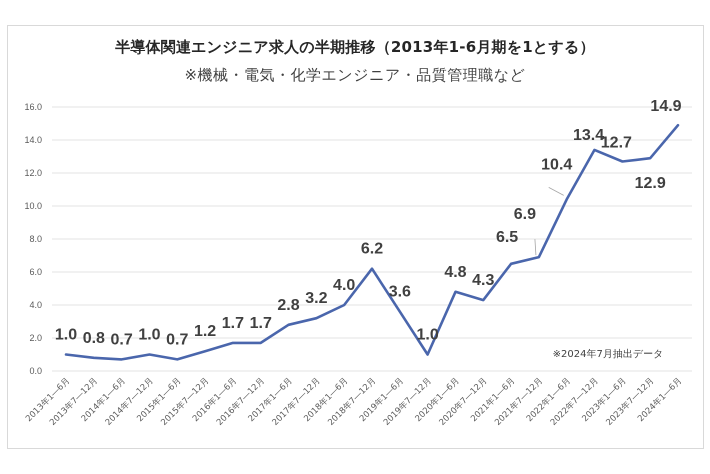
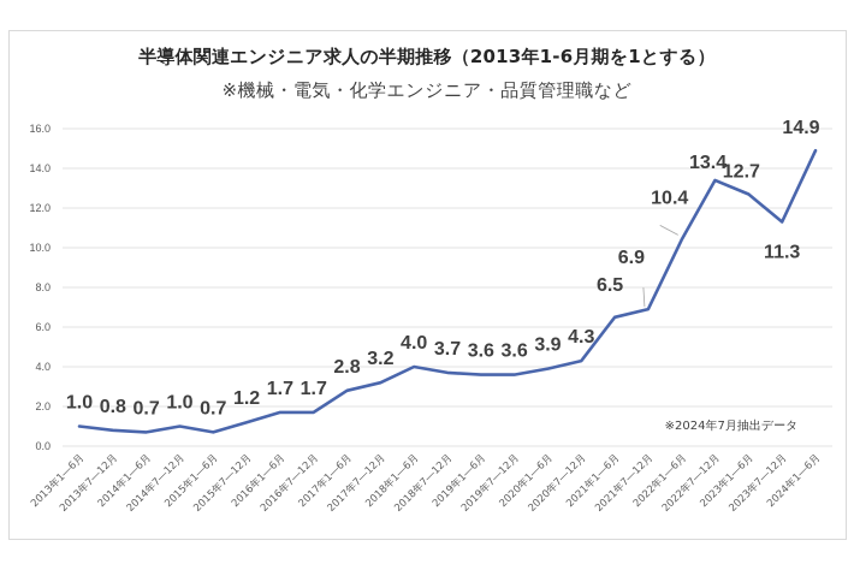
2018年7―12月: 6.2 -> 3.7
2019年7―12月: 1.0 -> 3.6
2020年1―6月: 4.8 -> 3.9
2023年7―12月: 12.9 -> 11.3
